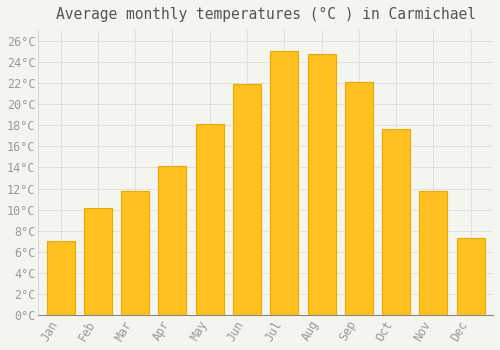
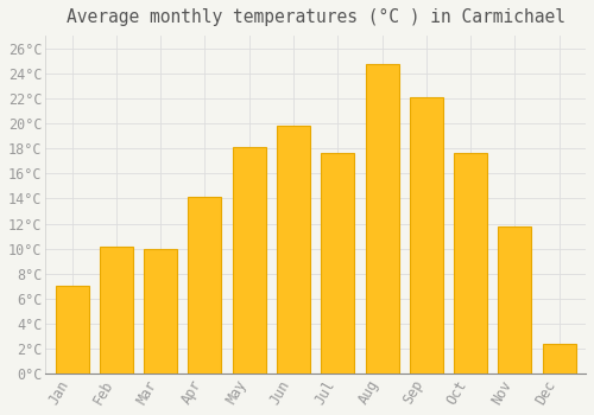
Mar: 11.8°C -> 10.0°C
Jun: 21.9°C -> 19.8°C
Jul: 25.0°C -> 17.6°C
Dec: 7.3°C -> 2.4°C
